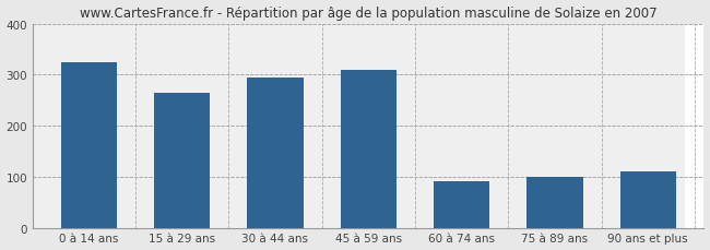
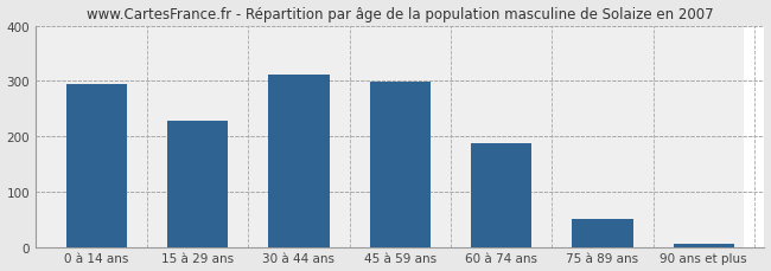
0 à 14 ans: 325 -> 295
15 à 29 ans: 265 -> 228
30 à 44 ans: 295 -> 312
45 à 59 ans: 310 -> 298
60 à 74 ans: 90 -> 187
75 à 89 ans: 100 -> 50
90 ans et plus: 110 -> 5
